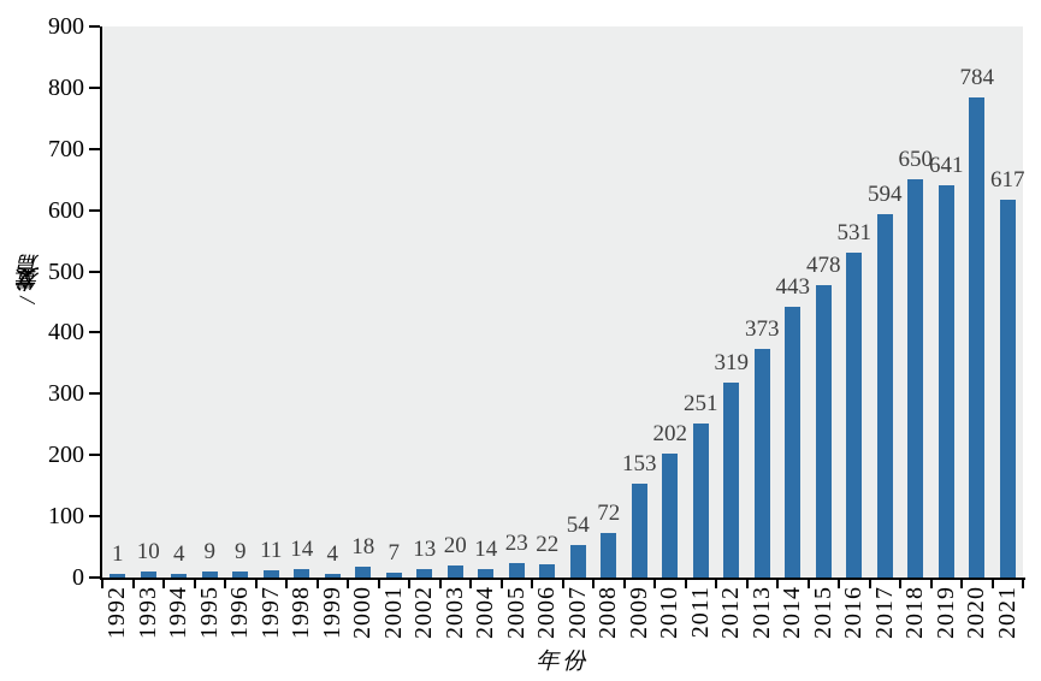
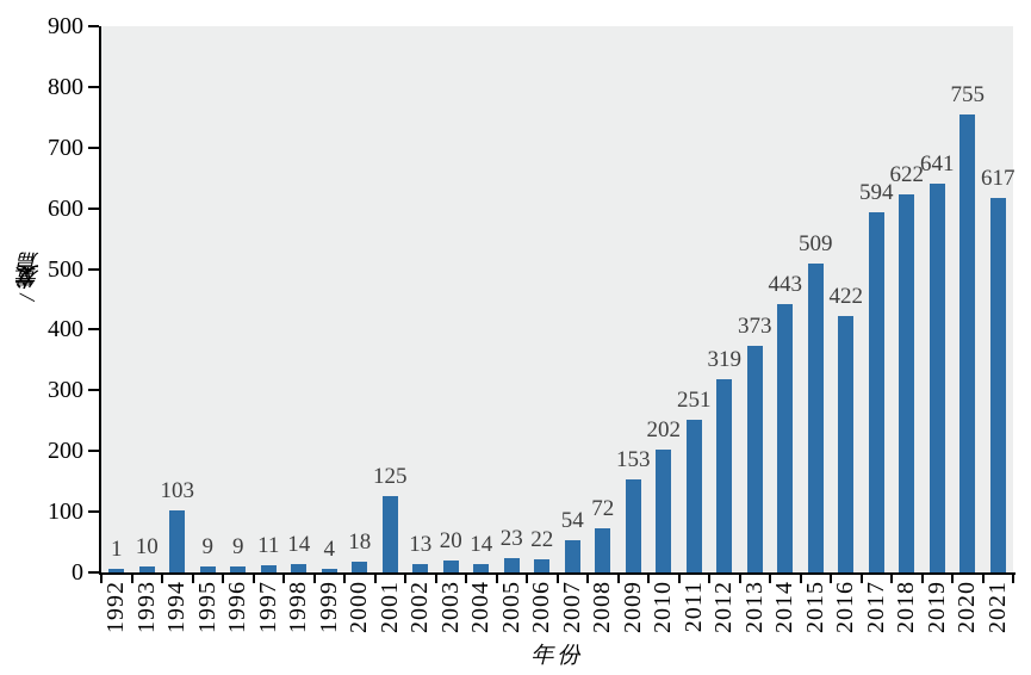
1994: 4 -> 103
2001: 7 -> 125
2015: 478 -> 509
2016: 531 -> 422
2018: 650 -> 622
2020: 784 -> 755
